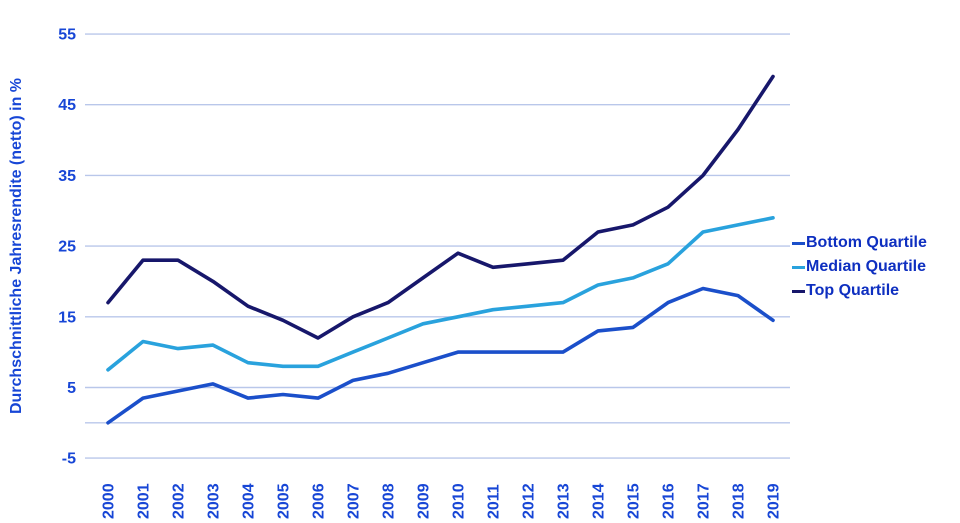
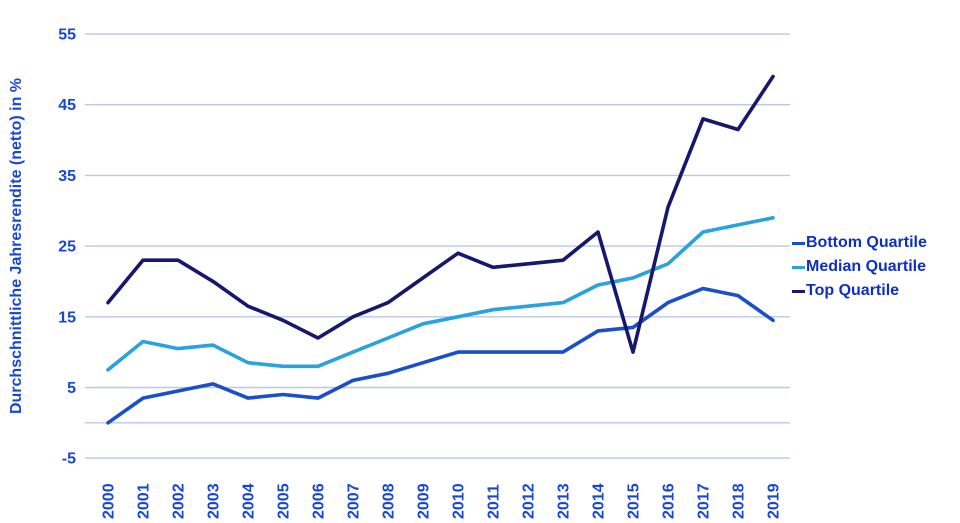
Top Quartile/2015: 28 -> 10
Top Quartile/2017: 35 -> 43
